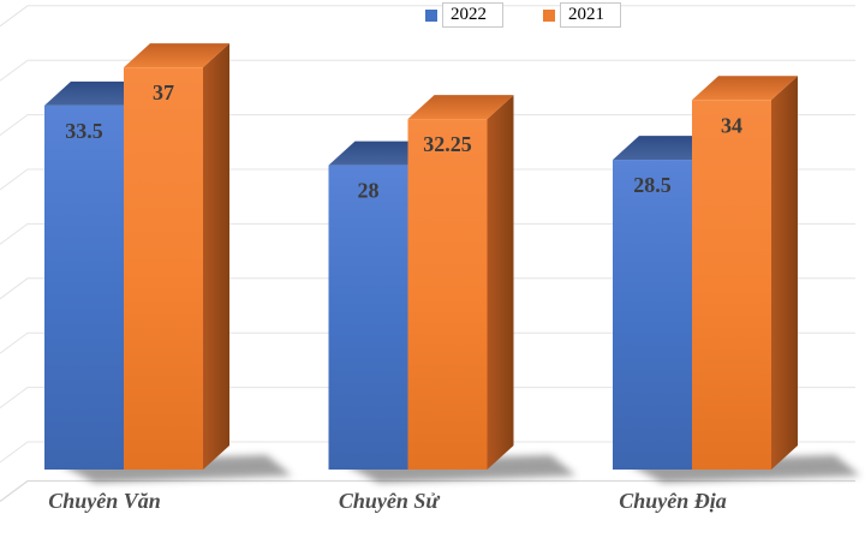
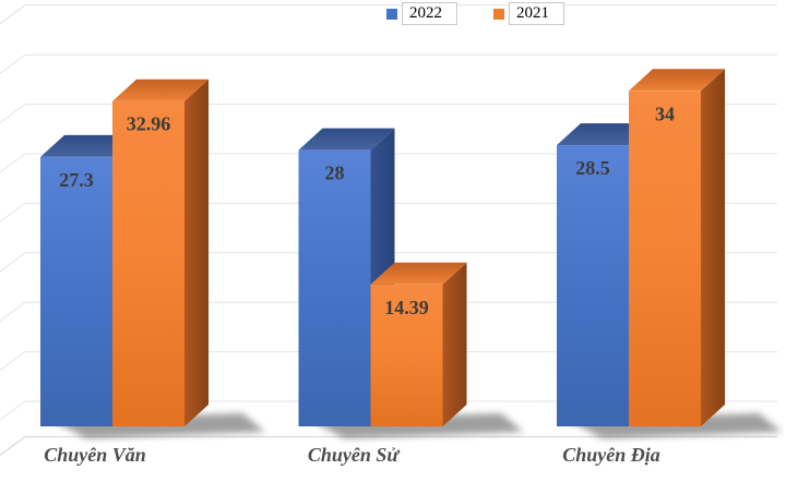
2022/Chuyên Văn: 33.5 -> 27.3
2021/Chuyên Văn: 37 -> 32.96
2021/Chuyên Sử: 32.25 -> 14.39
